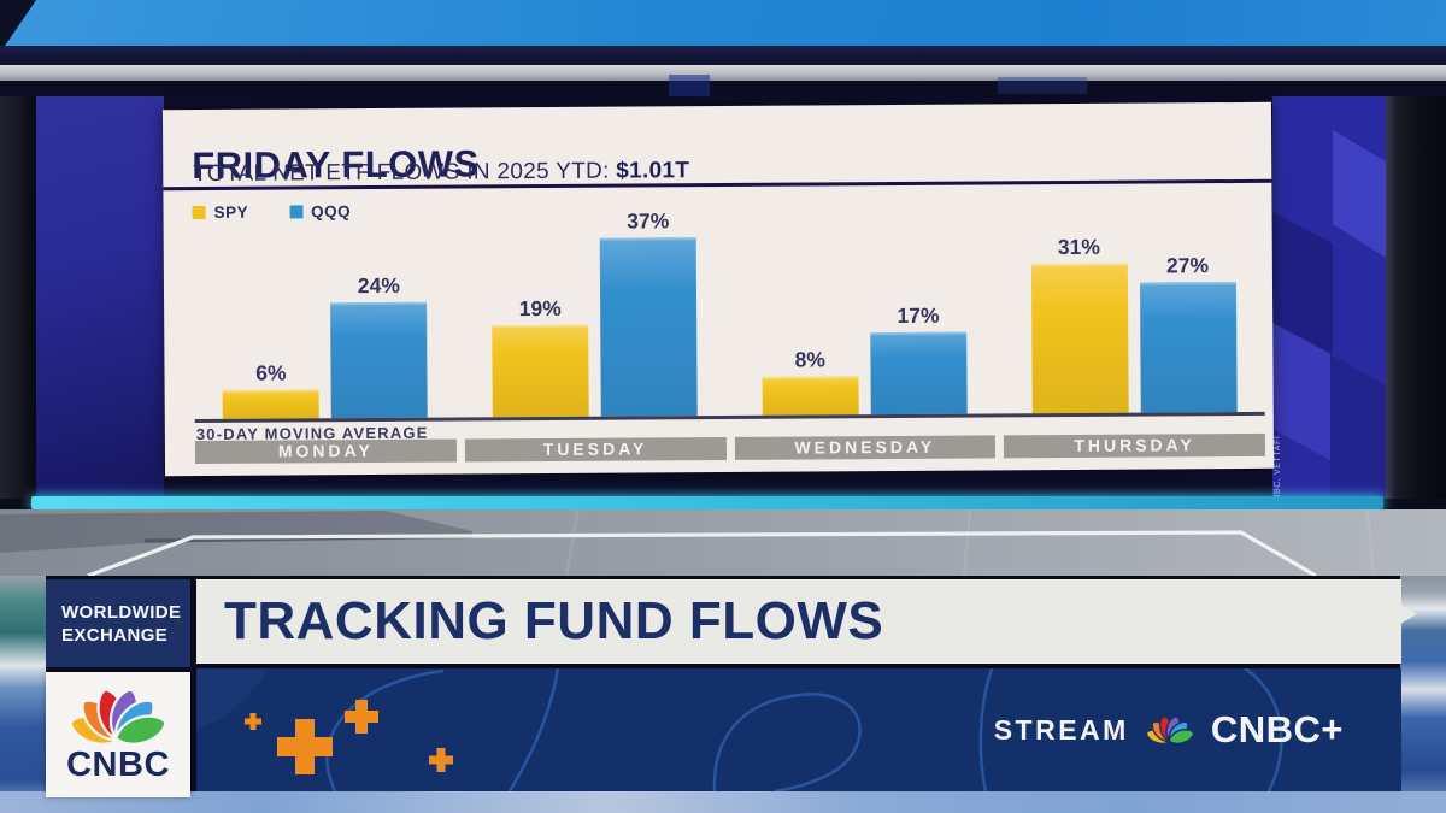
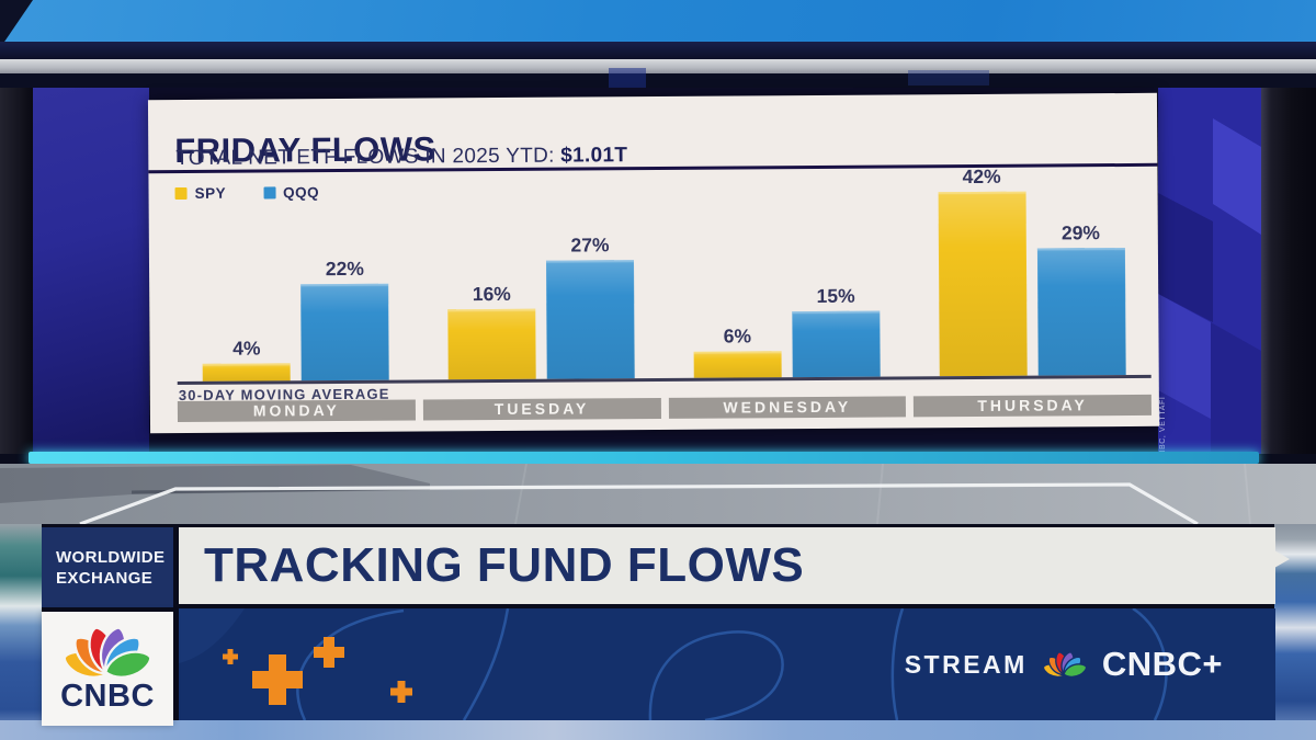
SPY/MONDAY: 6% -> 4%
QQQ/MONDAY: 24% -> 22%
SPY/TUESDAY: 19% -> 16%
QQQ/TUESDAY: 37% -> 27%
SPY/WEDNESDAY: 8% -> 6%
QQQ/WEDNESDAY: 17% -> 15%
SPY/THURSDAY: 31% -> 42%
QQQ/THURSDAY: 27% -> 29%
